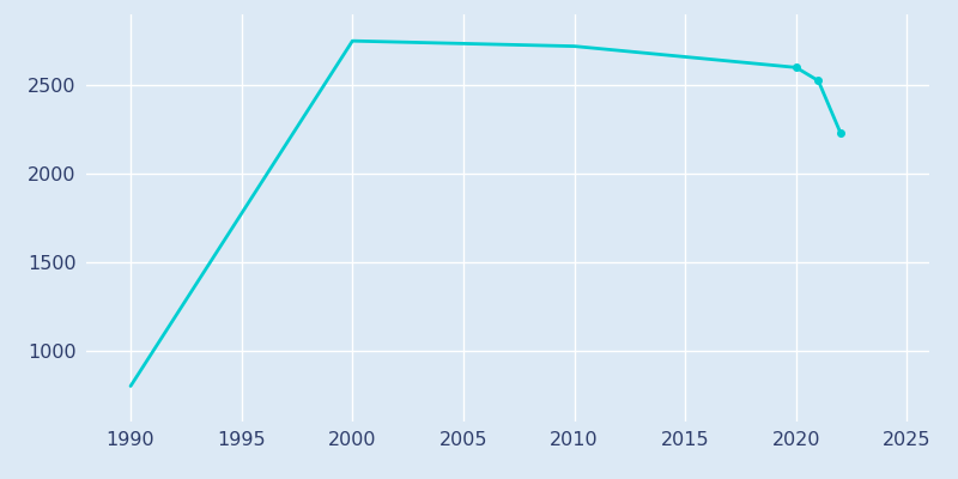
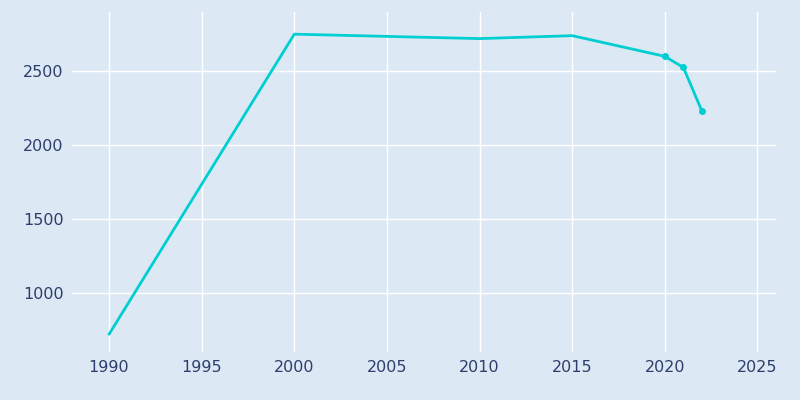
1990: 800 -> 720
2015: 2660 -> 2740
